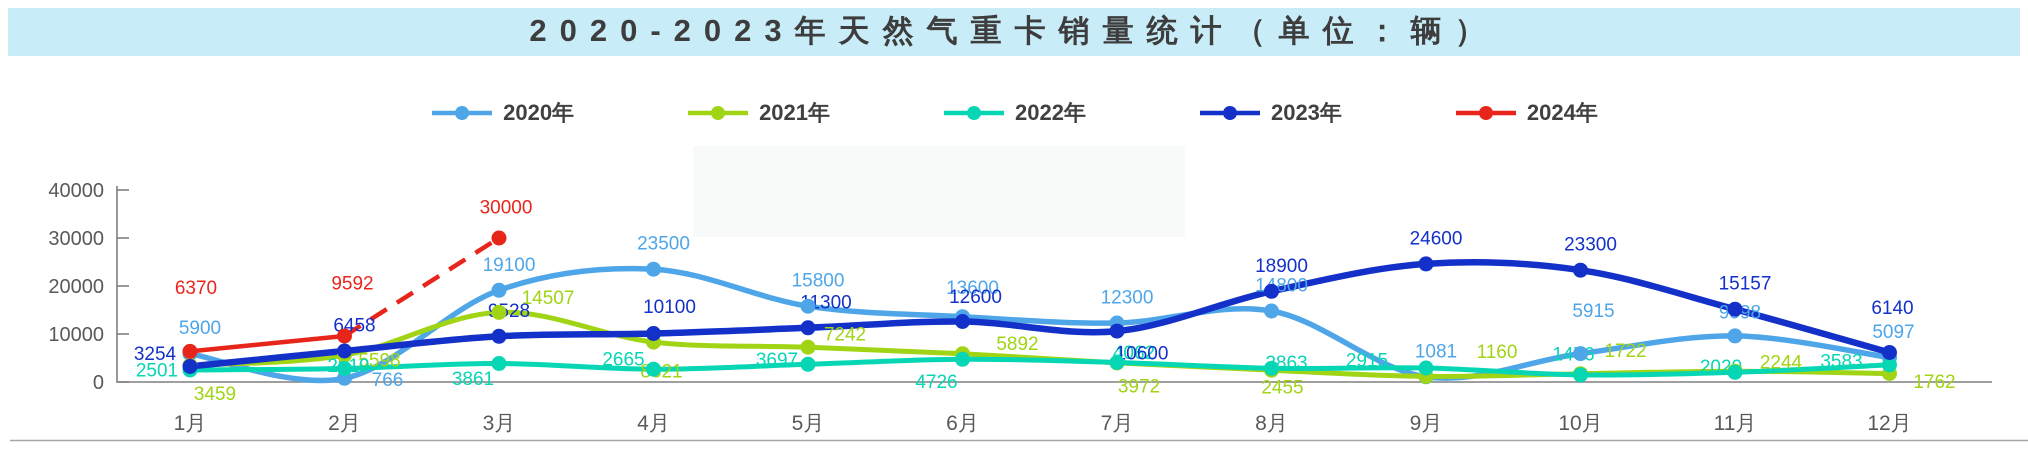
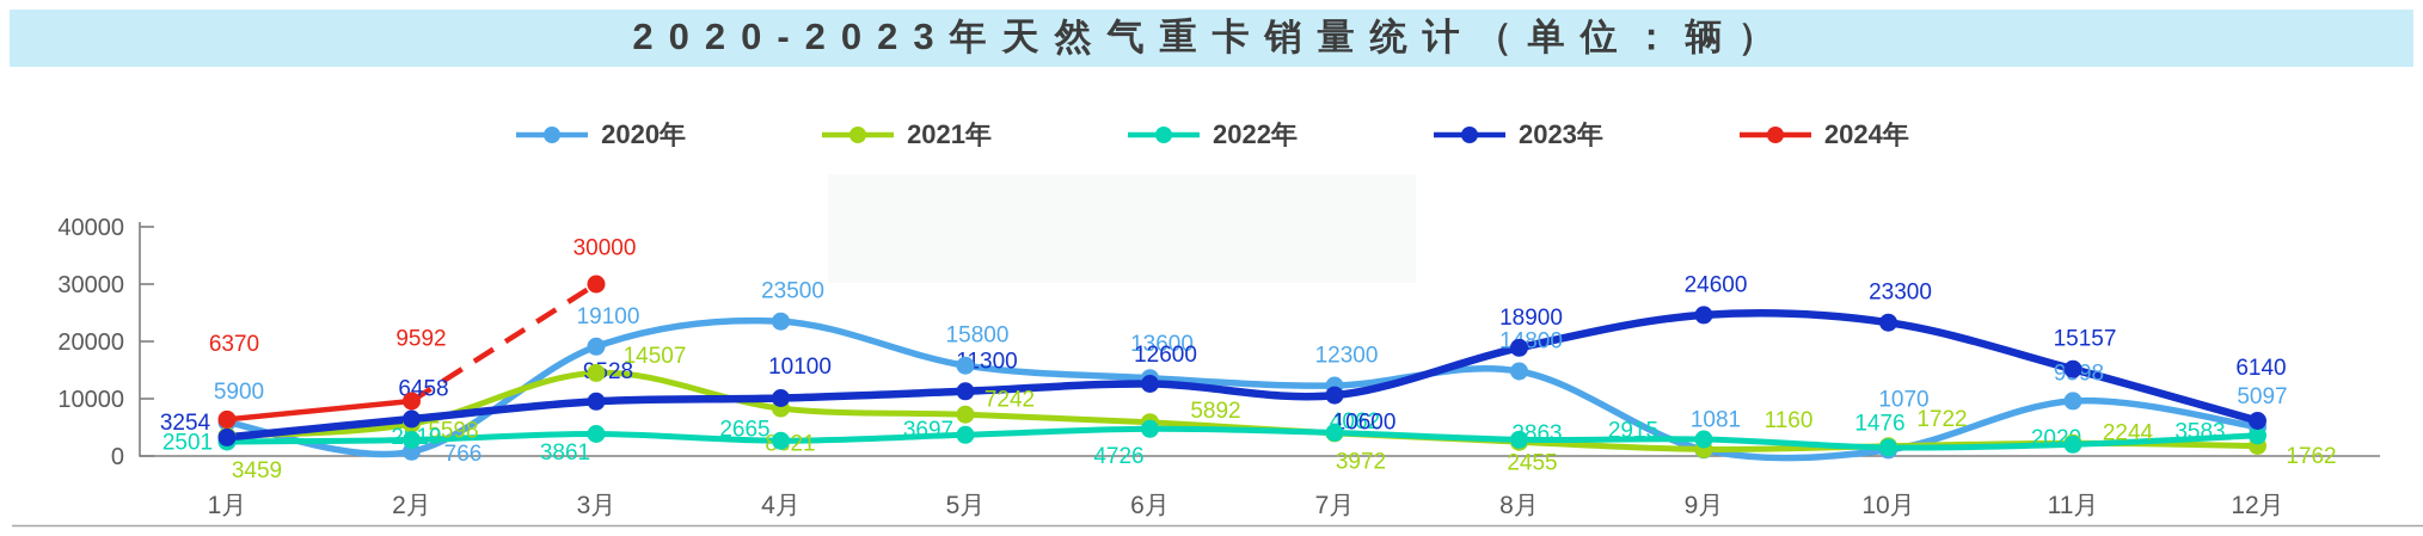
2020年/10月: 5915 -> 1070
